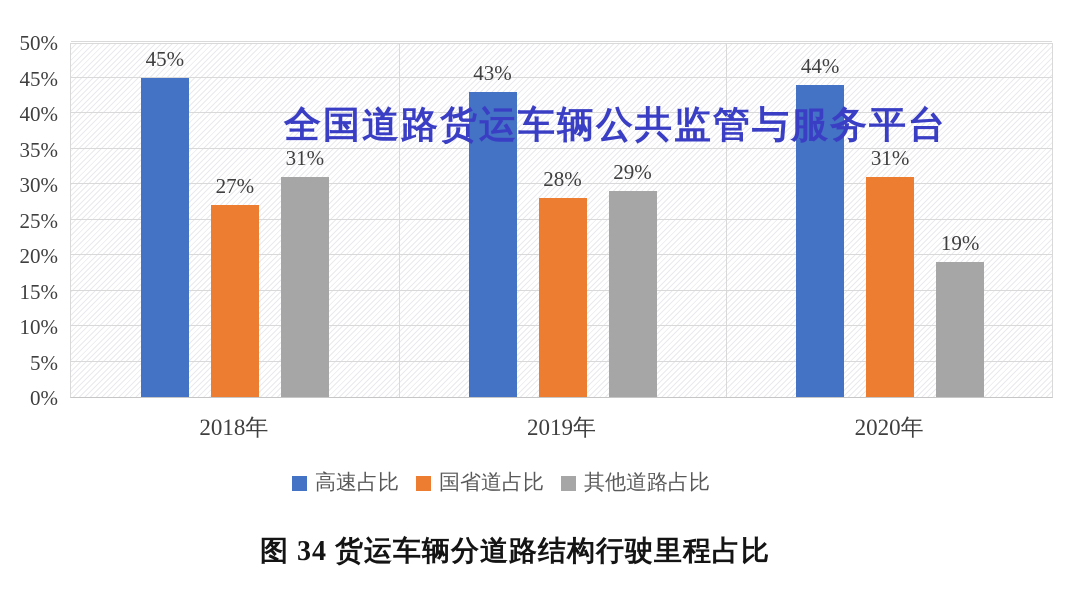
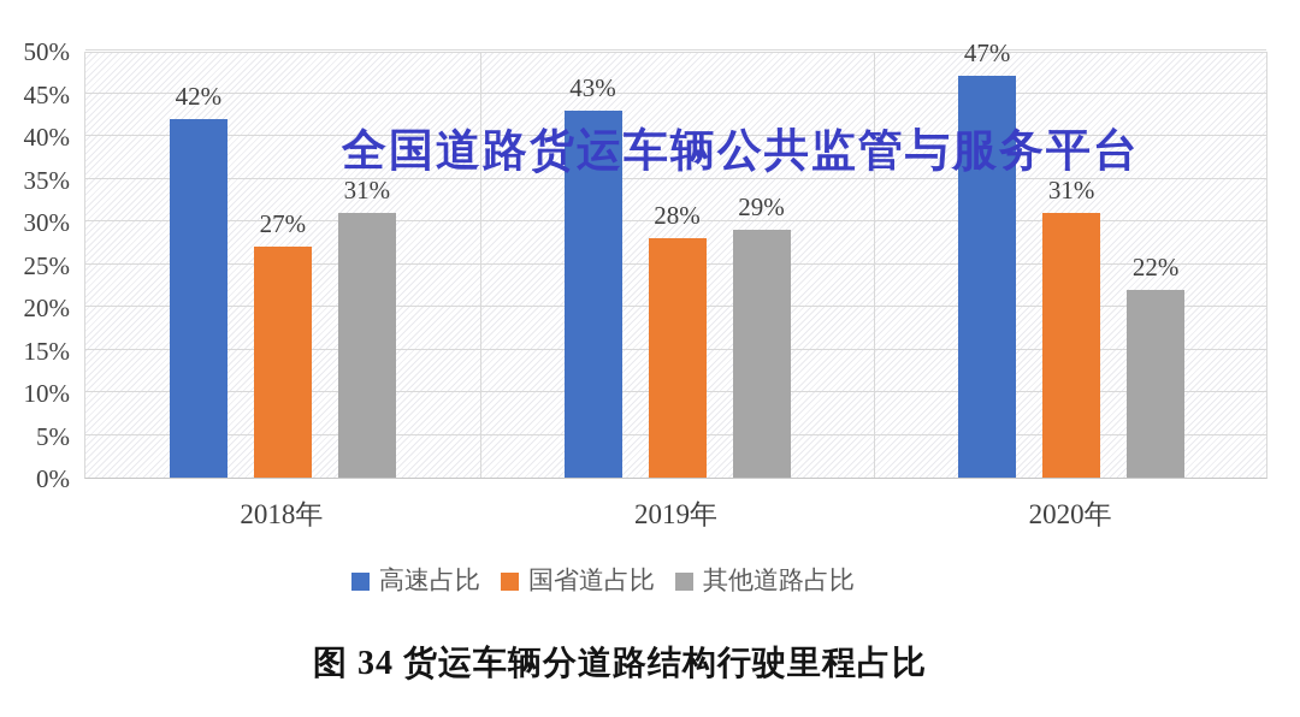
高速占比/2018年: 45% -> 42%
高速占比/2020年: 44% -> 47%
其他道路占比/2020年: 19% -> 22%
